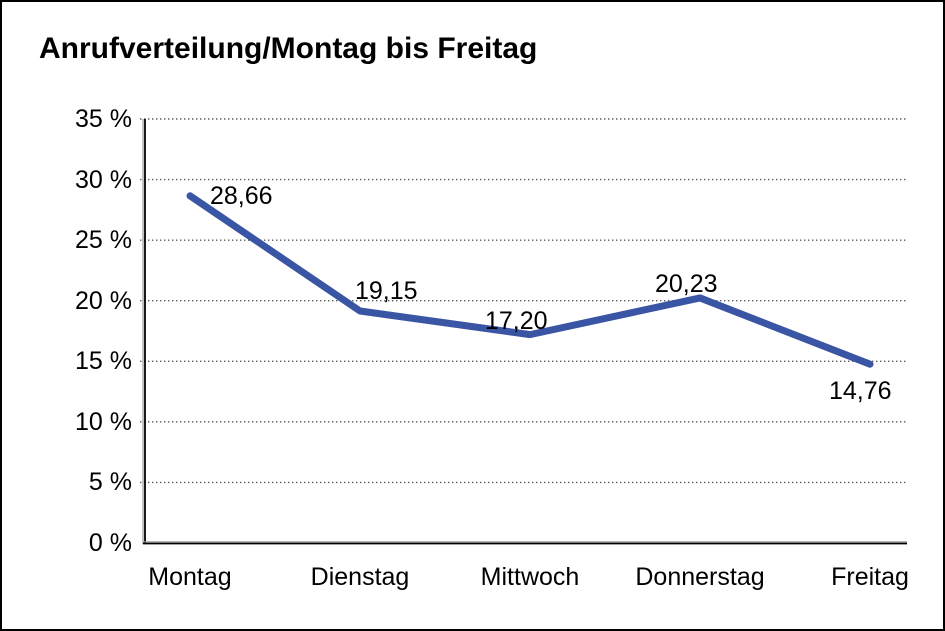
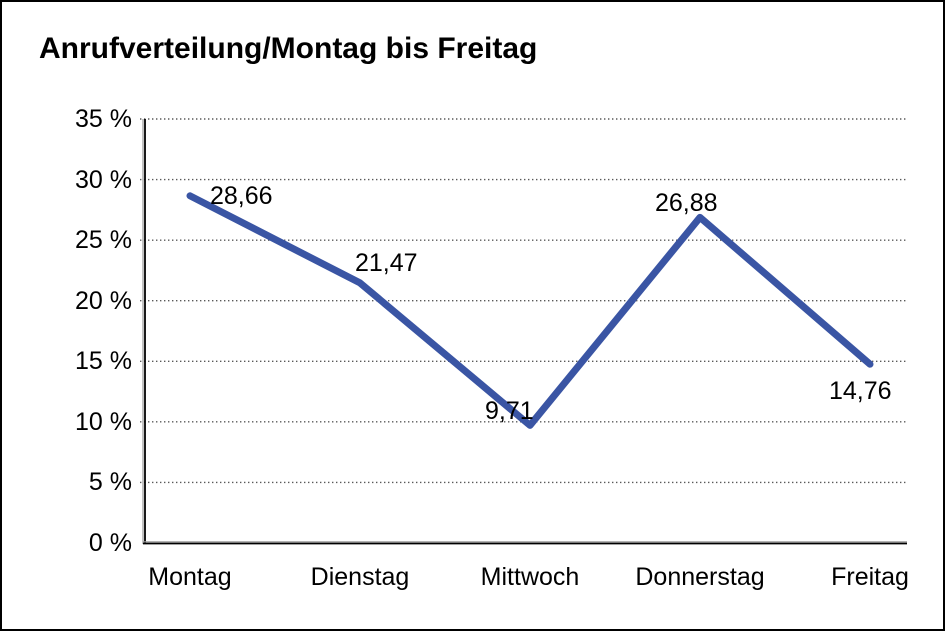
Dienstag: 19,15 -> 21,47
Mittwoch: 17,20 -> 9,71
Donnerstag: 20,23 -> 26,88
